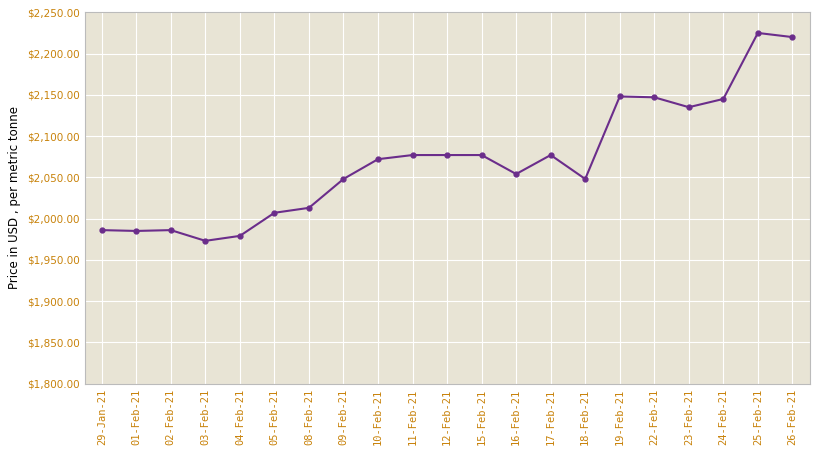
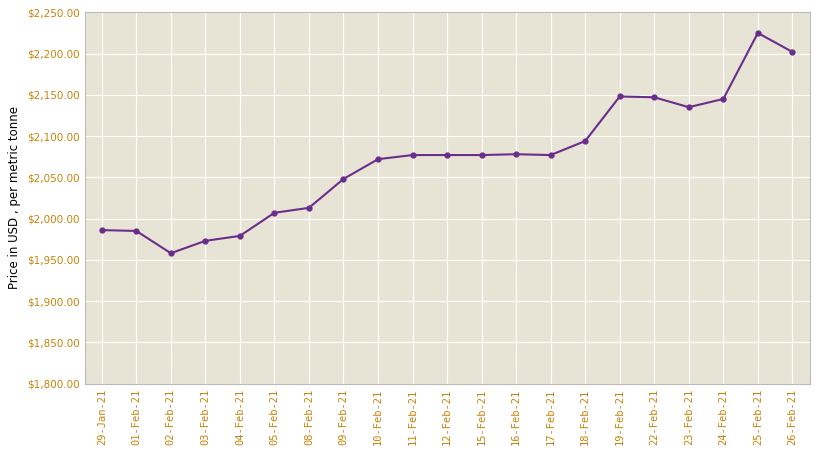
02-Feb-21: $1,986 -> $1,958
16-Feb-21: $2,054 -> $2,078
18-Feb-21: $2,048 -> $2,094
26-Feb-21: $2,220 -> $2,202
